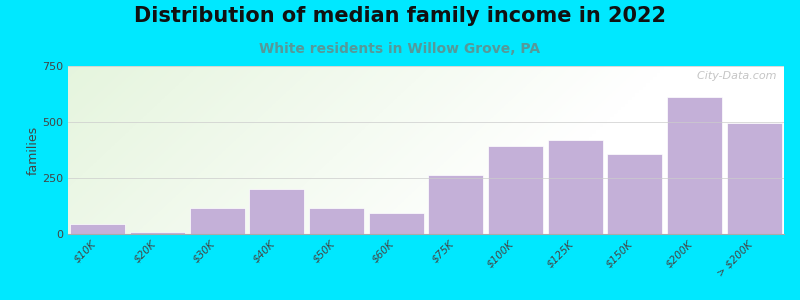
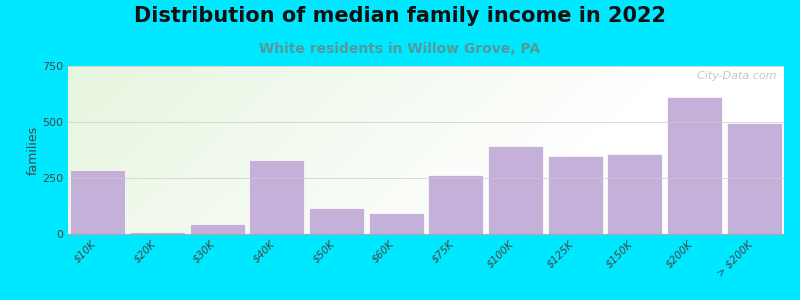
$10K: 45 -> 285
$30K: 115 -> 45
$40K: 200 -> 330
$125K: 420 -> 350
